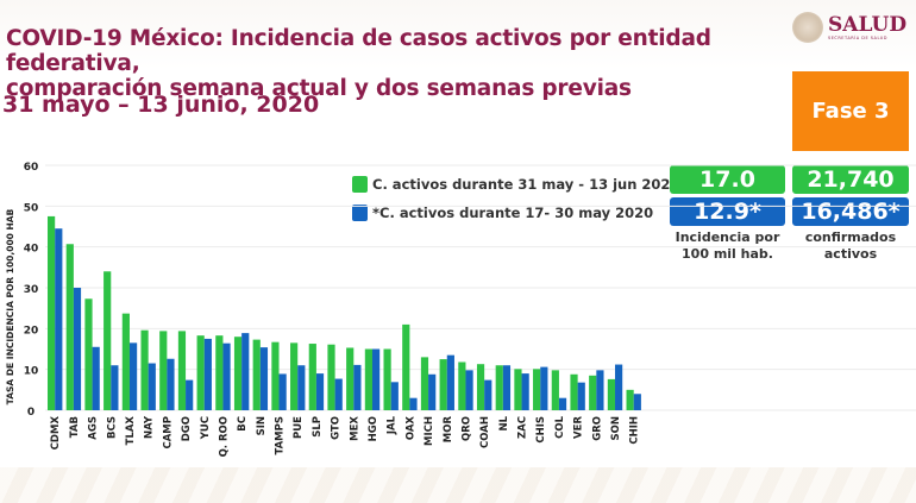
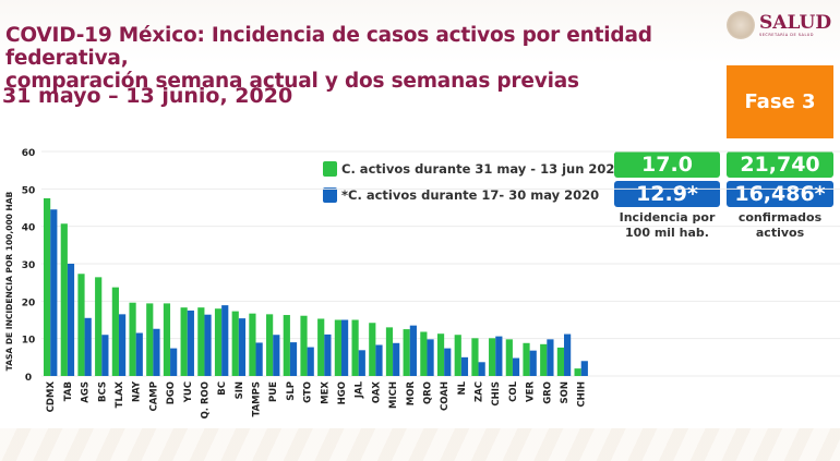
C. activos durante 31 may - 13 jun 2020/BCS: 34 -> 26
C. activos durante 31 may - 13 jun 2020/OAX: 21 -> 14
*C. activos durante 17- 30 may 2020/OAX: 3 -> 8
*C. activos durante 17- 30 may 2020/NL: 11 -> 5
*C. activos durante 17- 30 may 2020/ZAC: 9 -> 4
*C. activos durante 17- 30 may 2020/COL: 3 -> 5
C. activos durante 31 may - 13 jun 2020/CHIH: 5 -> 2
